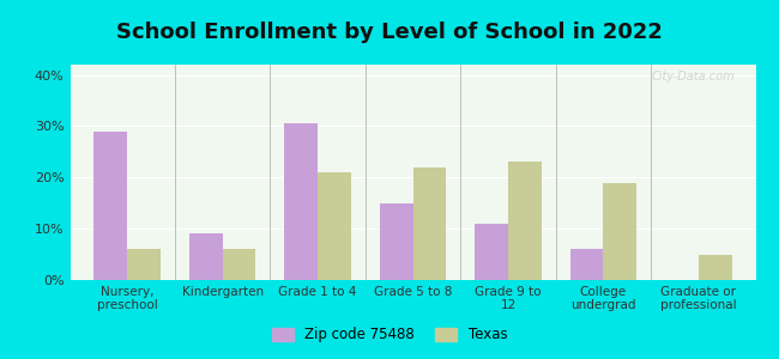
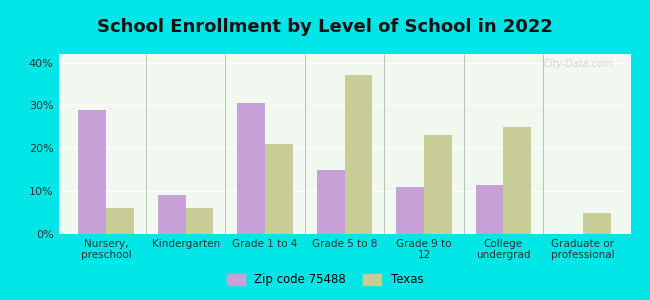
Texas/Grade 5 to 8: 22% -> 37%
Zip code 75488/College undergrad: 6.0% -> 11.5%
Texas/College undergrad: 19% -> 25%
